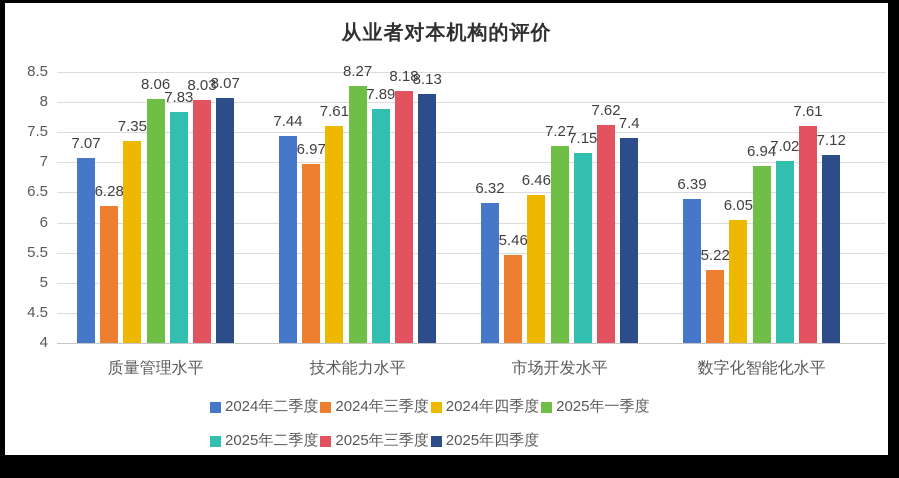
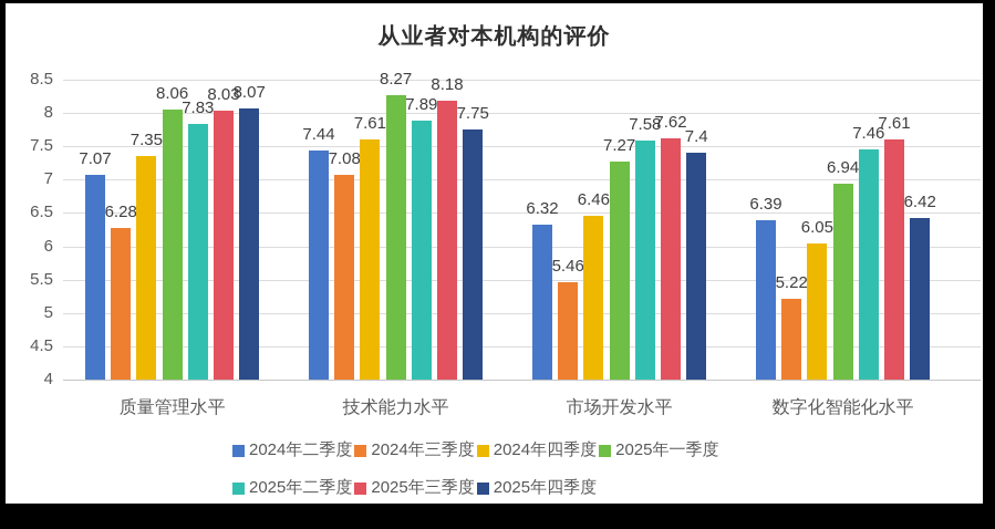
2024年三季度/技术能力水平: 6.97 -> 7.08
2025年四季度/技术能力水平: 8.13 -> 7.75
2025年二季度/市场开发水平: 7.15 -> 7.58
2025年二季度/数字化智能化水平: 7.02 -> 7.46
2025年四季度/数字化智能化水平: 7.12 -> 6.42
